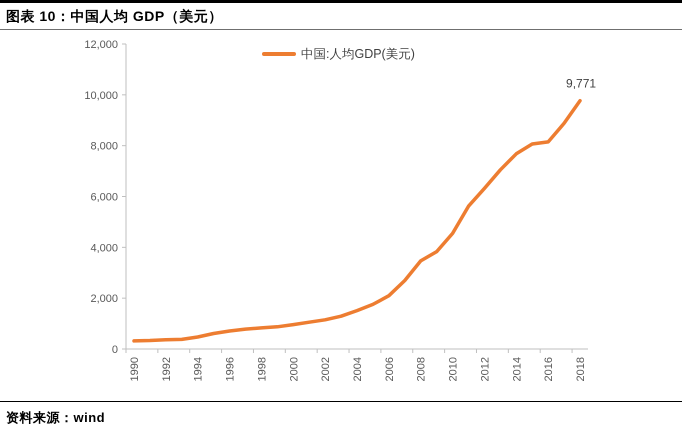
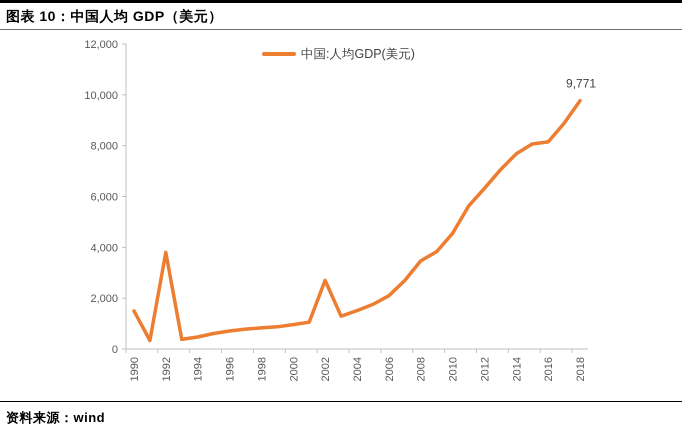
1990: 300 -> 1500
1992: 400 -> 3800
2002: 1100 -> 2700
